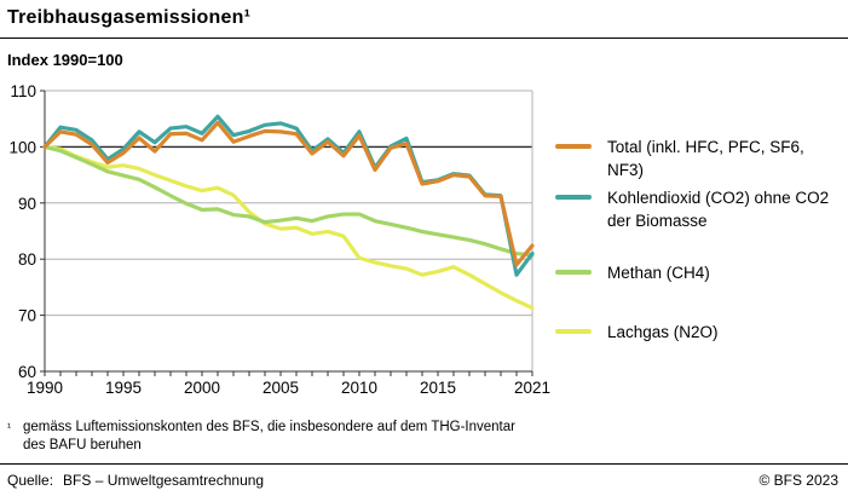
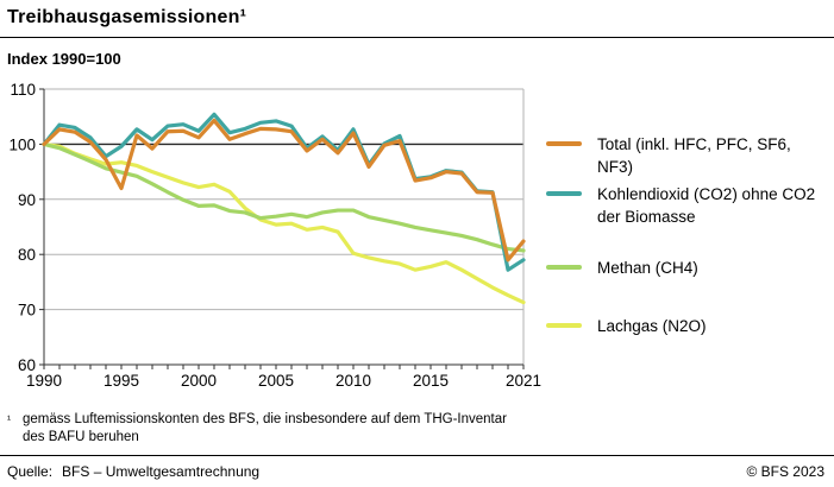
Total (inkl. HFC, PFC, SF6, NF3)/1995: 99 -> 92
Kohlendioxid (CO2) ohne CO2 der Biomasse/2021: 81 -> 79
